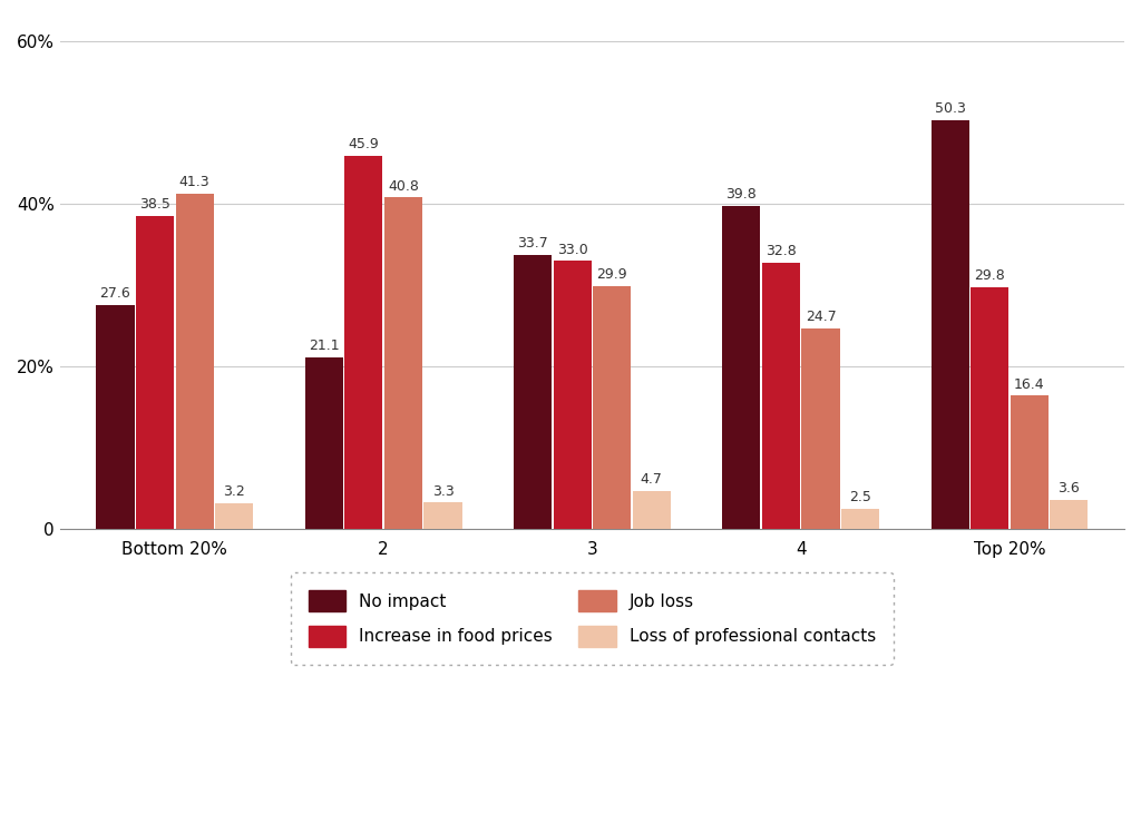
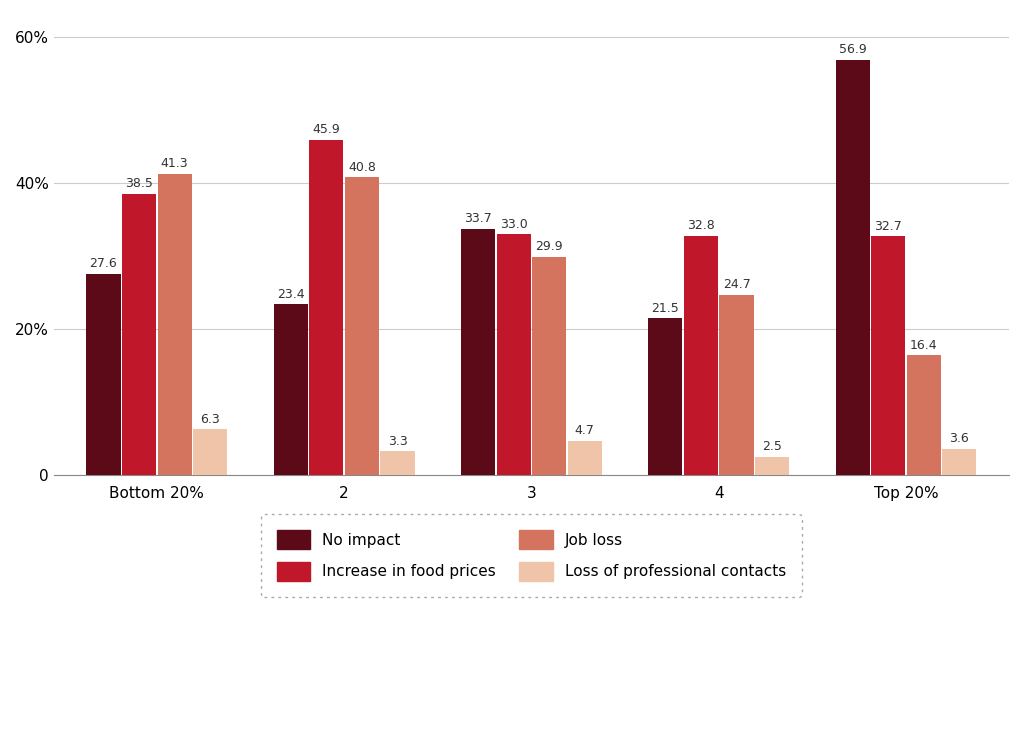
Loss of professional contacts/Bottom 20%: 3.2 -> 6.3
No impact/2: 21.1 -> 23.4
No impact/4: 39.8 -> 21.5
No impact/Top 20%: 50.3 -> 56.9
Increase in food prices/Top 20%: 29.8 -> 32.7
